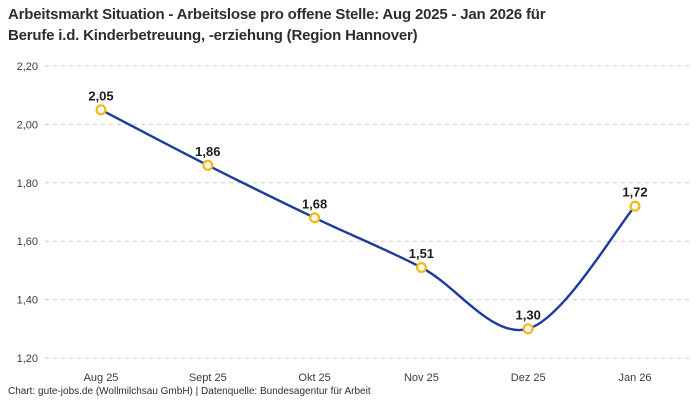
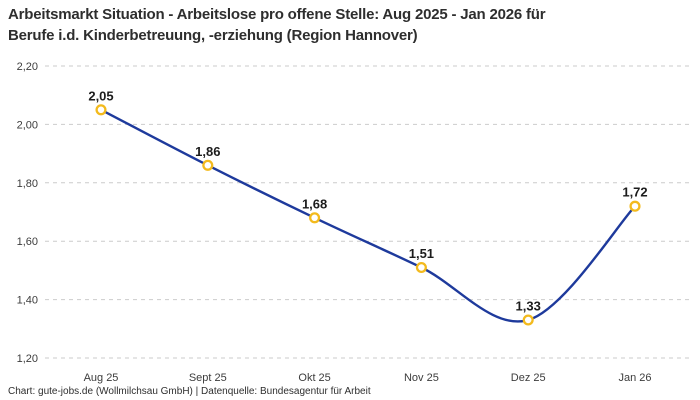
Dez 25: 1,30 -> 1,33
